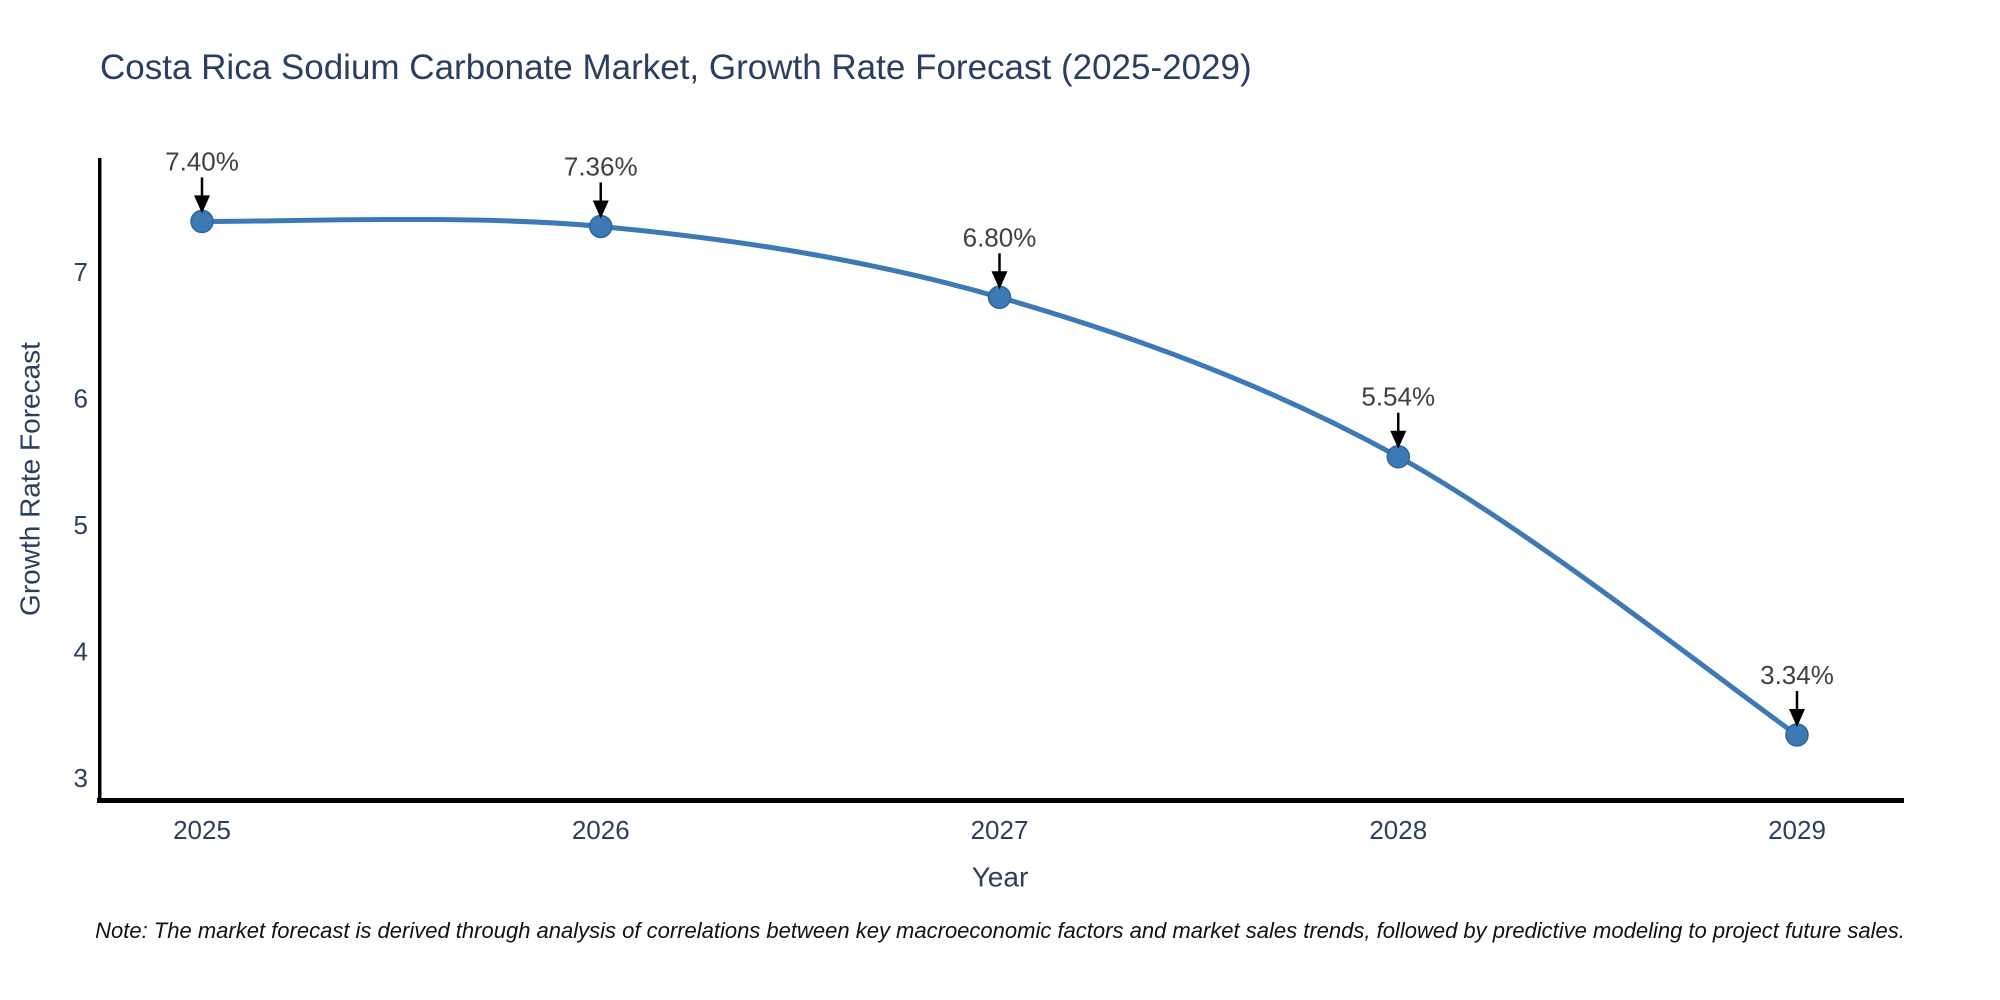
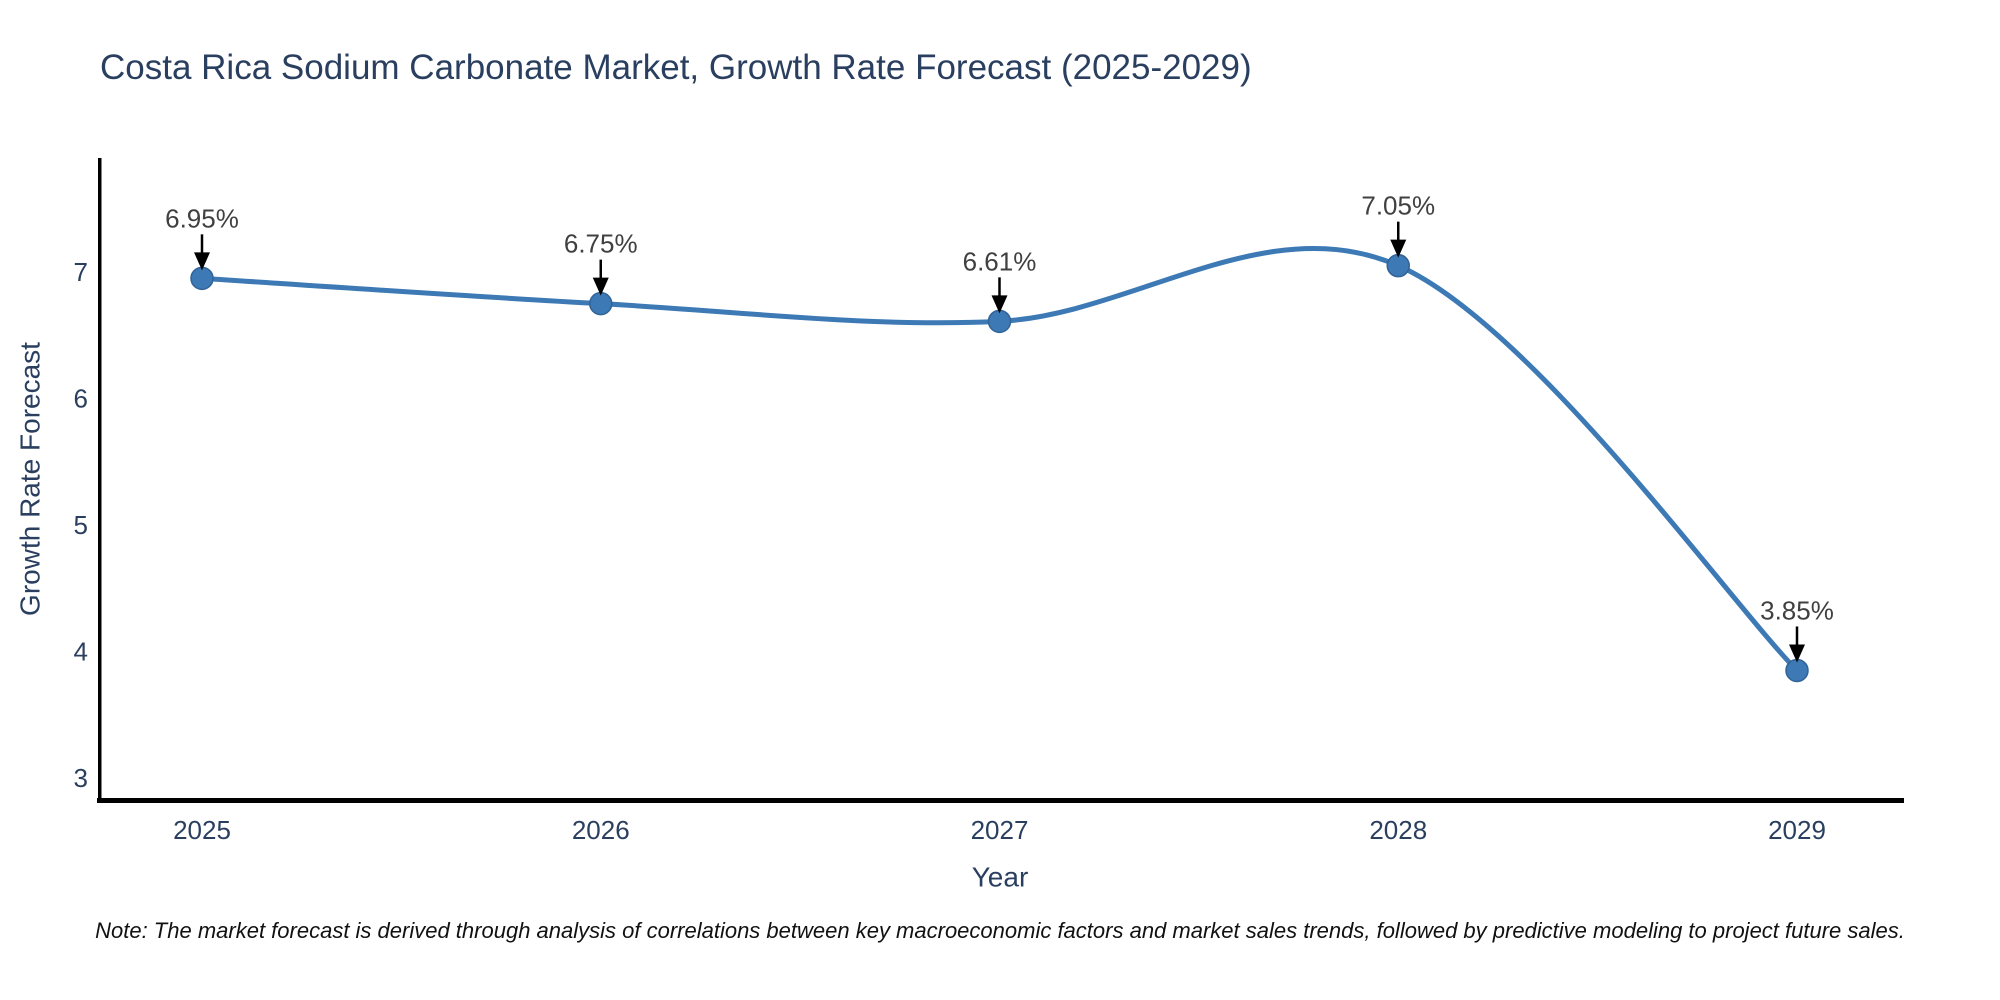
2025: 7.40% -> 6.95%
2026: 7.36% -> 6.75%
2027: 6.80% -> 6.61%
2028: 5.54% -> 7.05%
2029: 3.34% -> 3.85%
